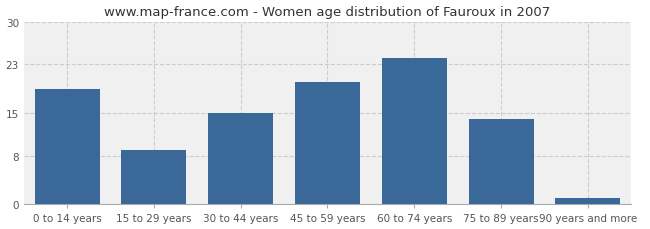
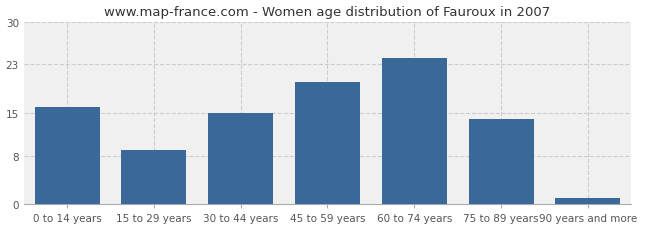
0 to 14 years: 19 -> 16
